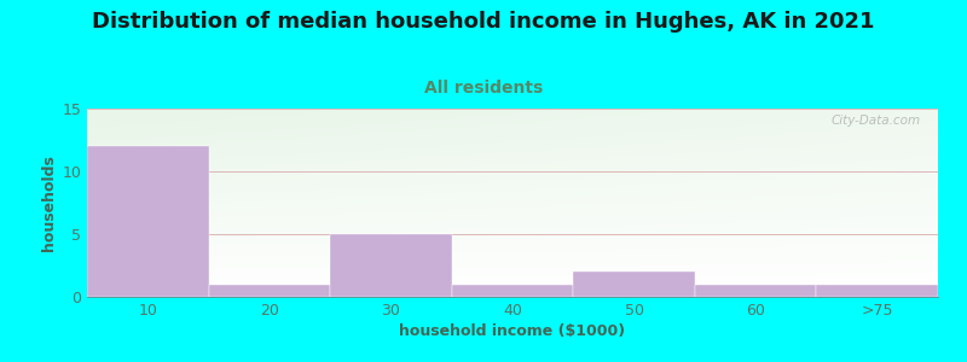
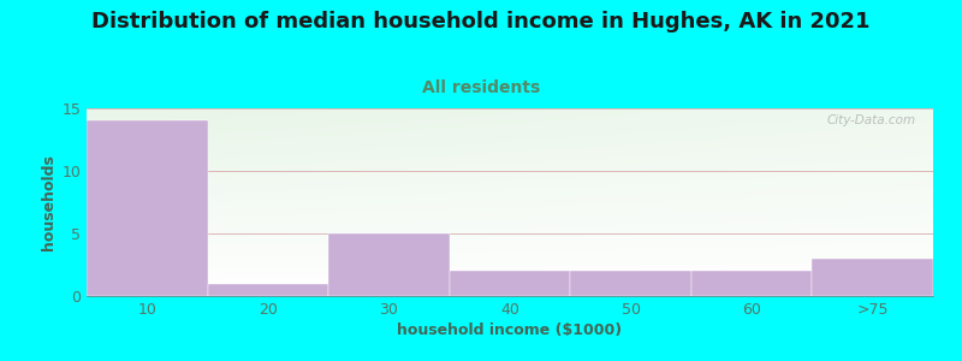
10: 12 -> 14
40: 1 -> 2
60: 1 -> 2
>75: 1 -> 3
